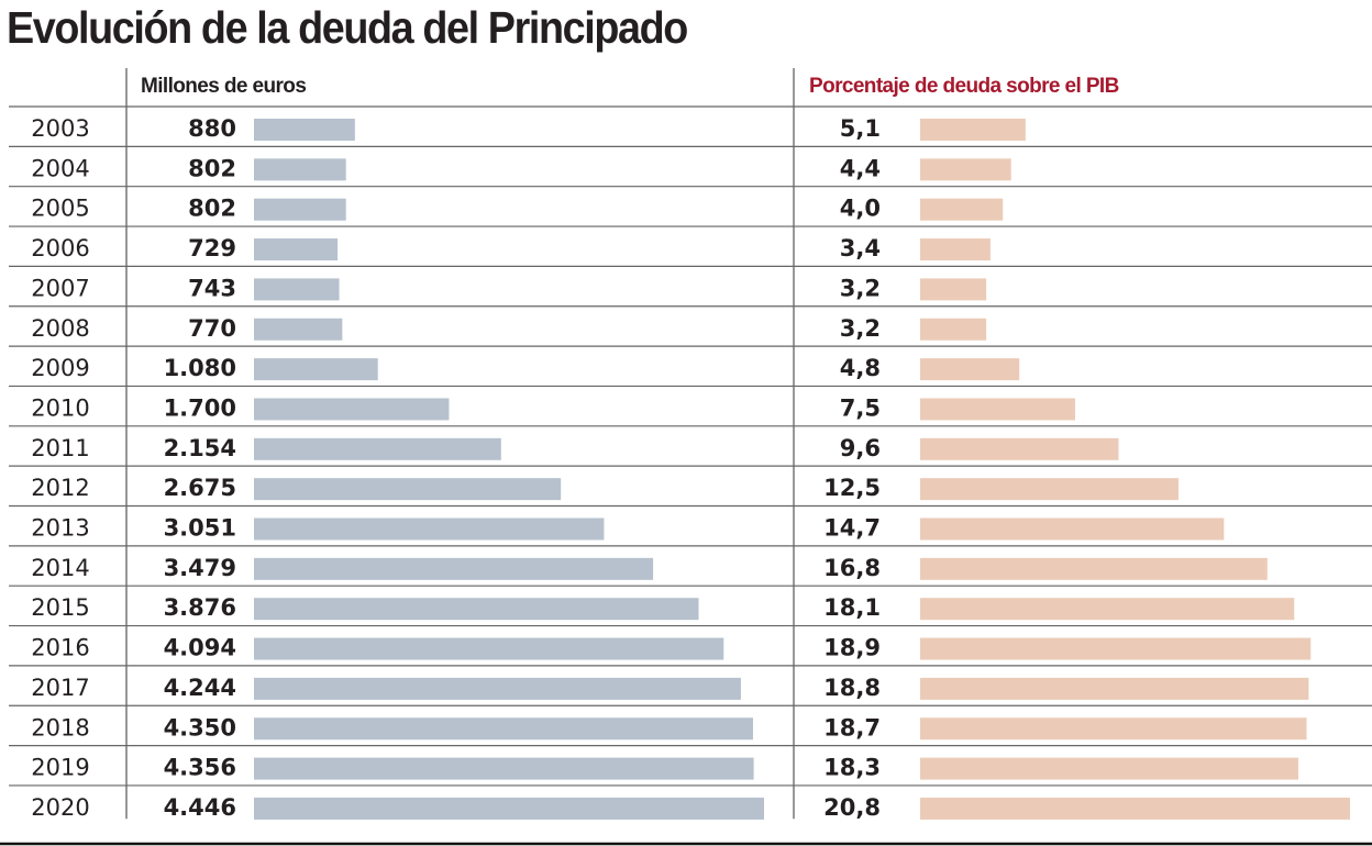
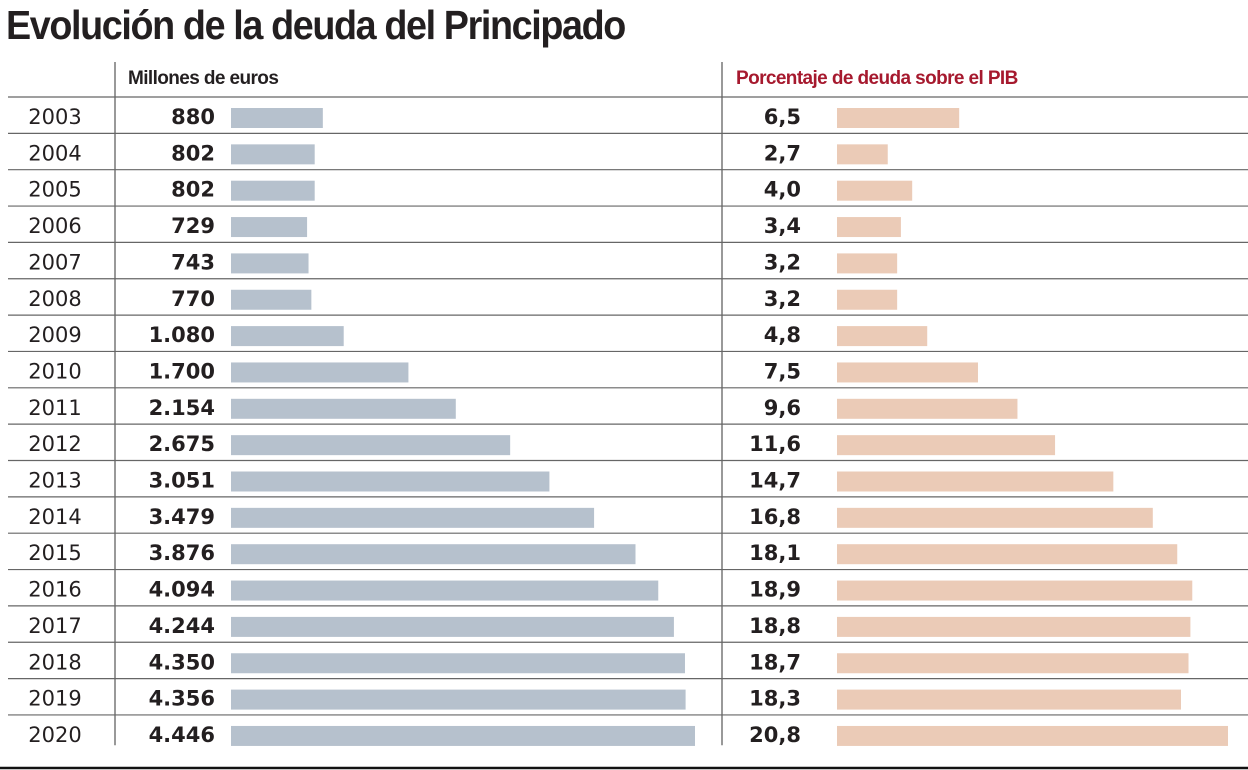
Porcentaje de deuda sobre el PIB/2003: 5,1 -> 6,5
Porcentaje de deuda sobre el PIB/2004: 4,4 -> 2,7
Porcentaje de deuda sobre el PIB/2012: 12,5 -> 11,6
